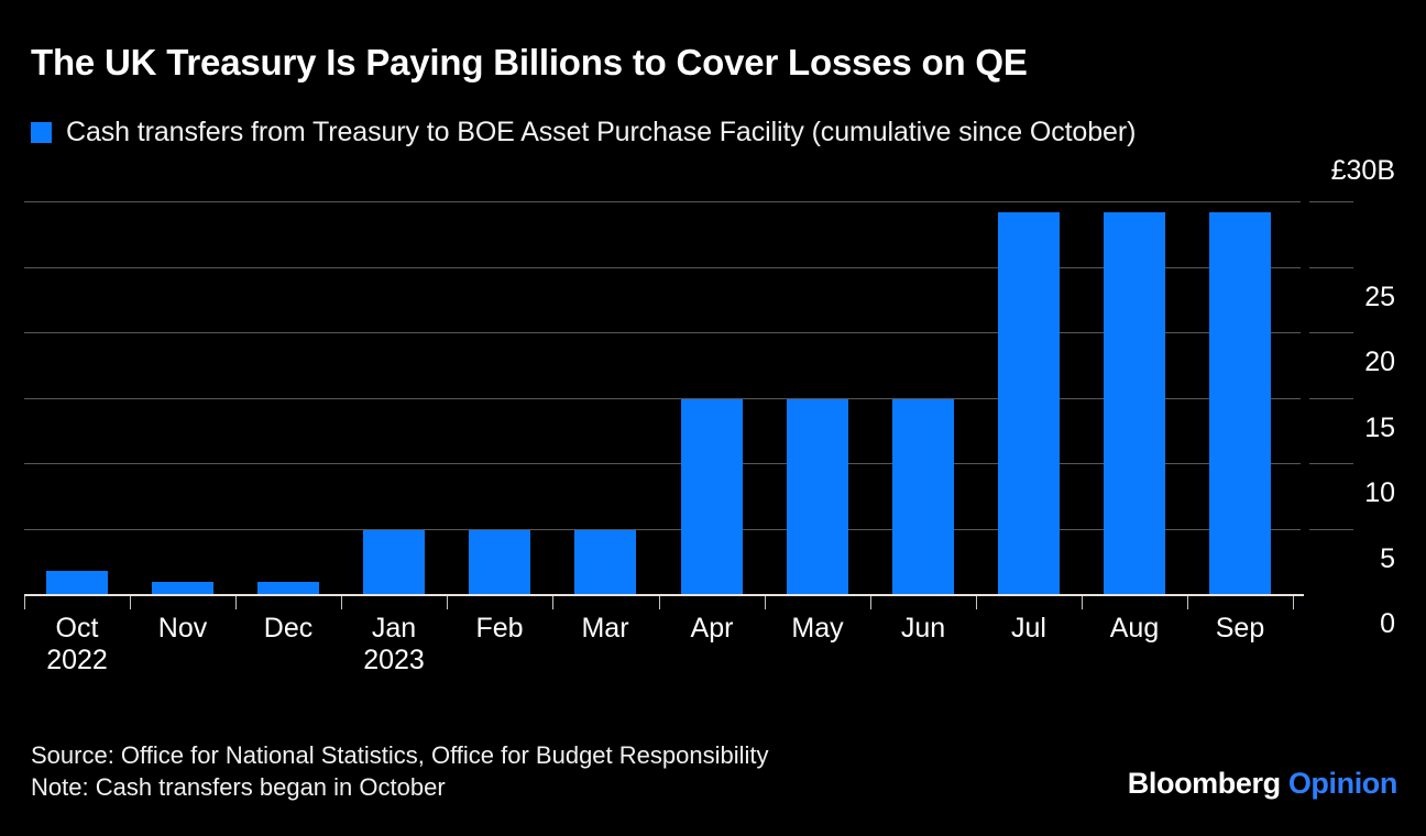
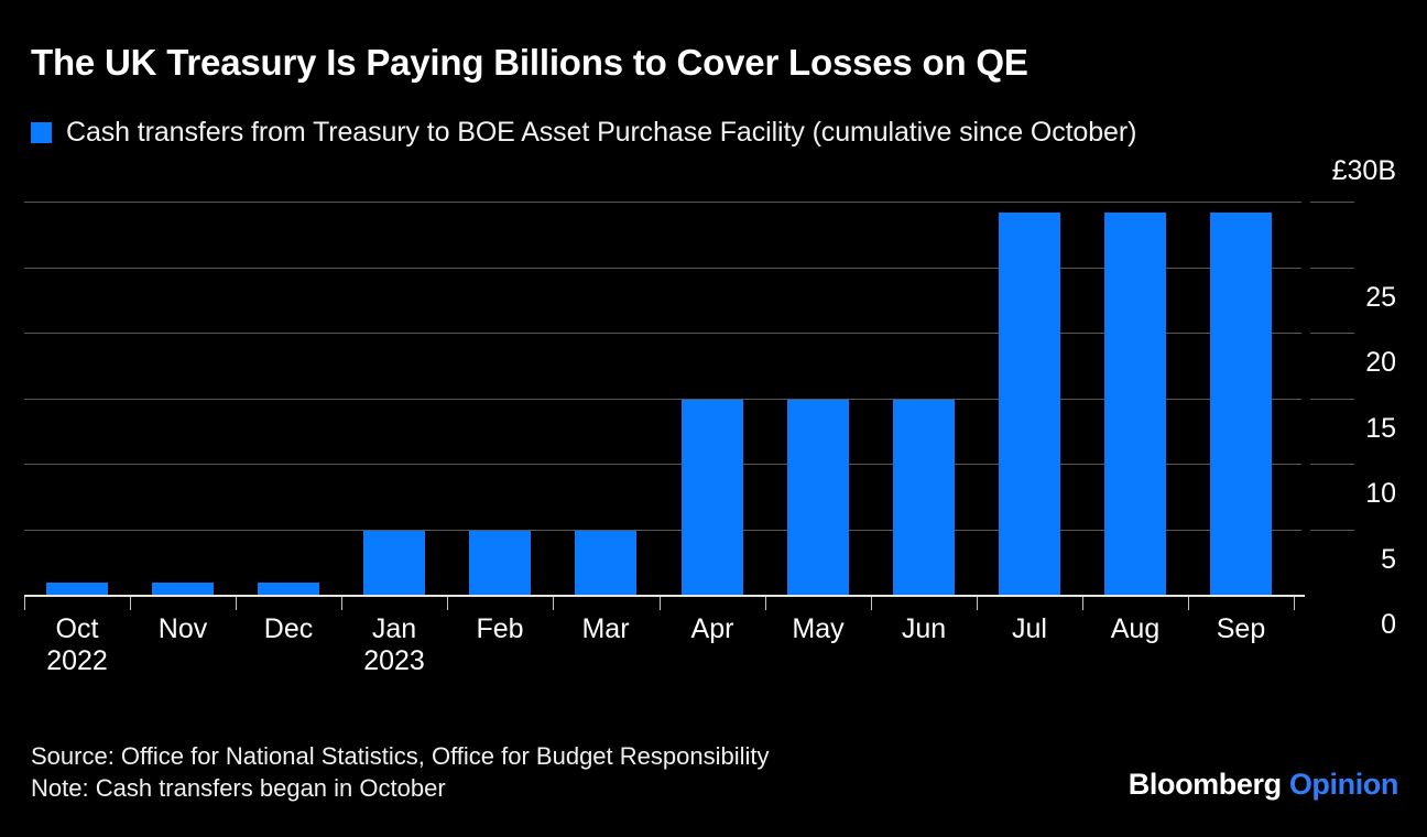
Oct 2022: 1.8 -> 0.9
